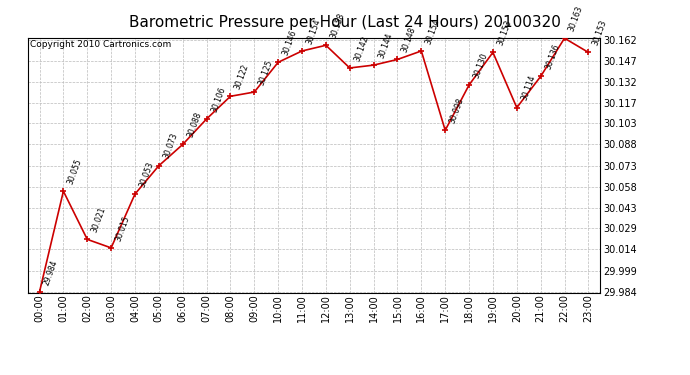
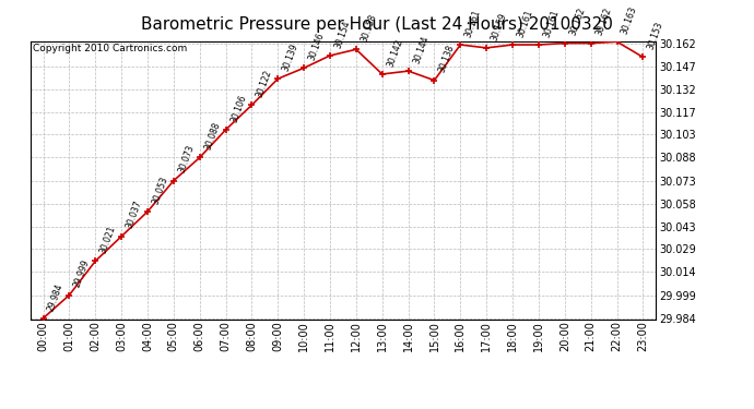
01:00: 30.055 -> 29.999
03:00: 30.015 -> 30.037
09:00: 30.125 -> 30.139
15:00: 30.148 -> 30.138
16:00: 30.154 -> 30.161
17:00: 30.098 -> 30.159
18:00: 30.130 -> 30.161
19:00: 30.153 -> 30.161
20:00: 30.114 -> 30.162
21:00: 30.136 -> 30.162
